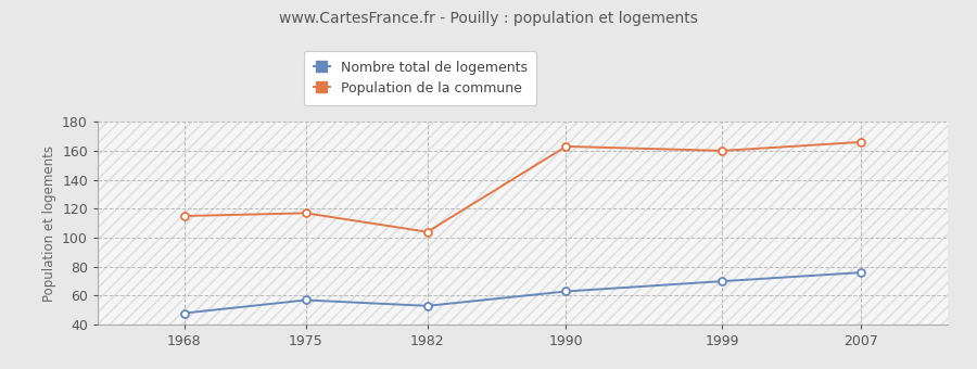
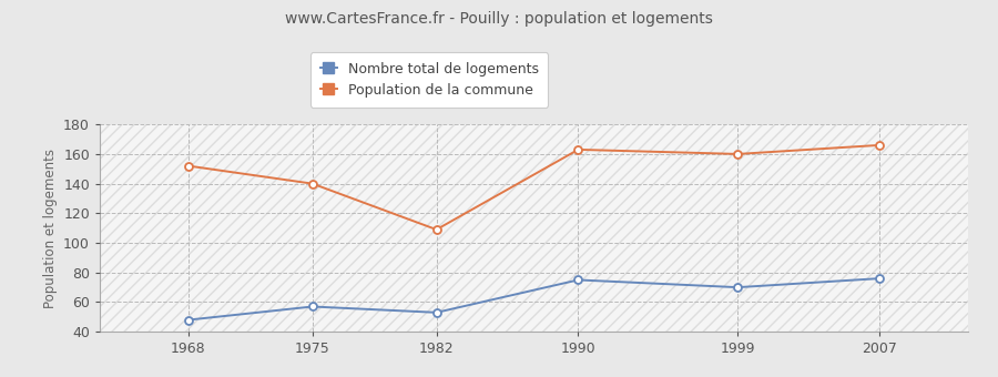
Population de la commune/1968: 115 -> 152
Population de la commune/1975: 117 -> 140
Population de la commune/1982: 104 -> 109
Nombre total de logements/1990: 63 -> 75
